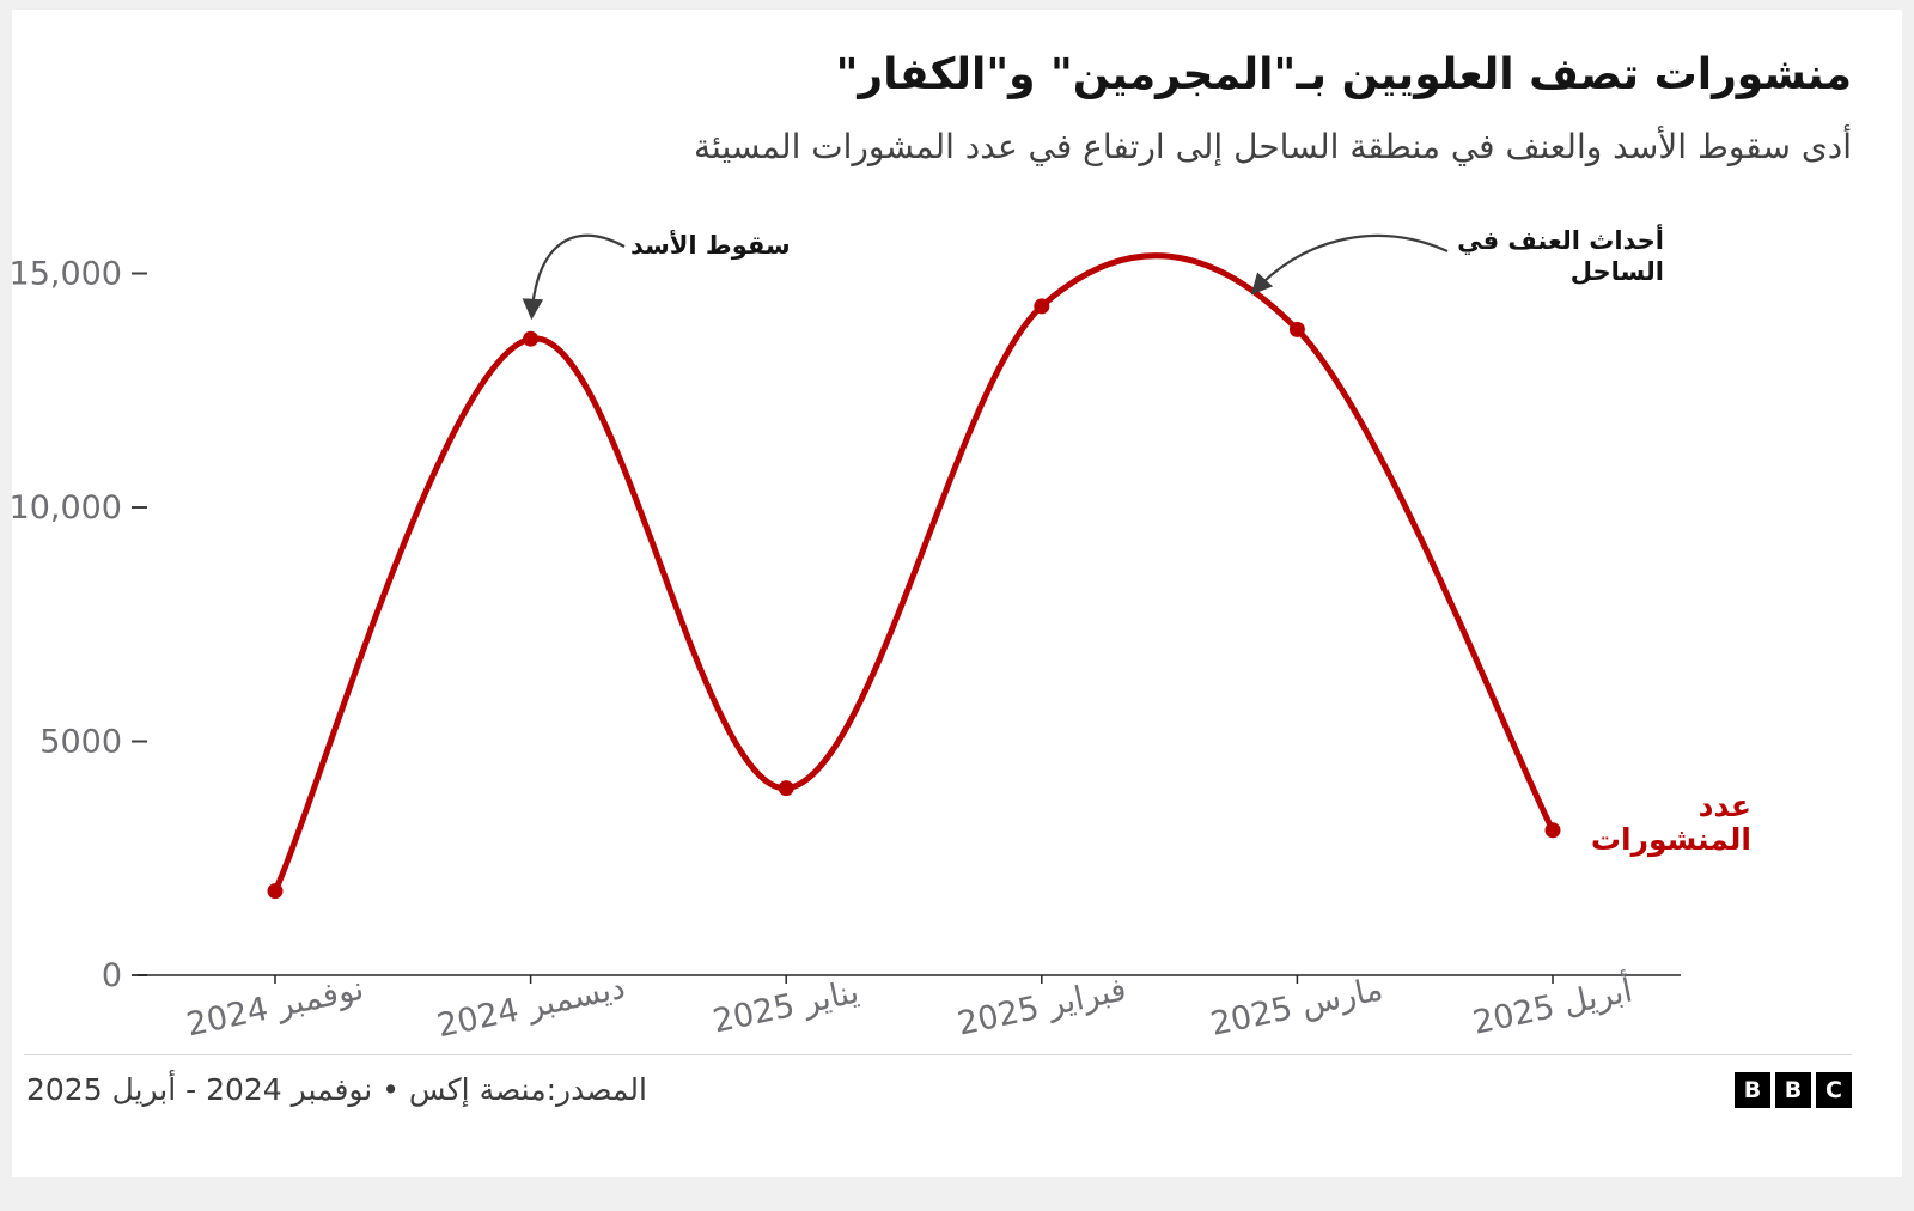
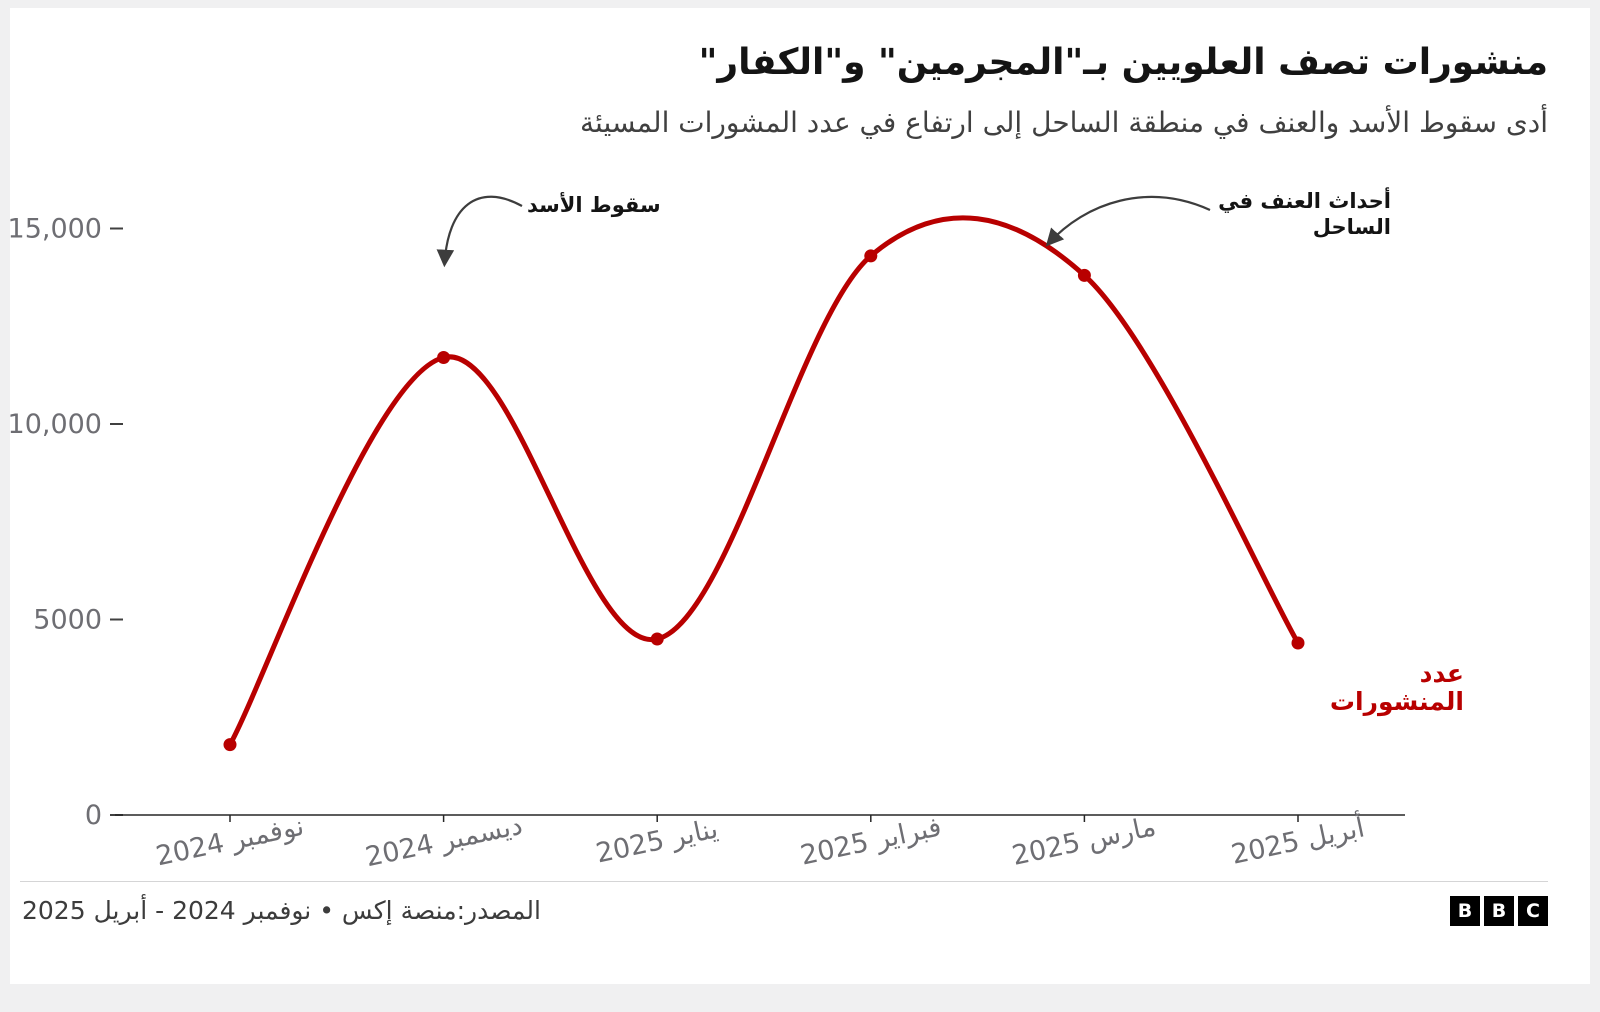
ديسمبر 2024: 13600 -> 11700
يناير 2025: 4000 -> 4500
أبريل 2025: 3100 -> 4400
